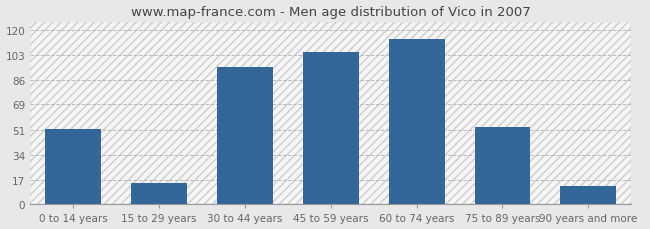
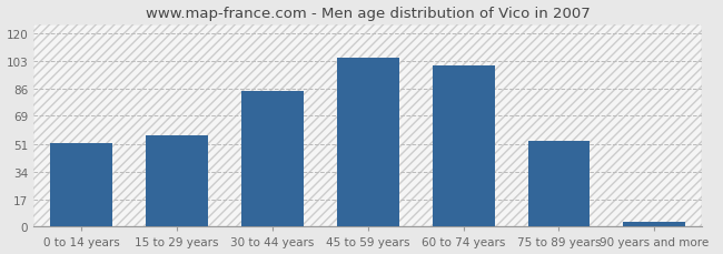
15 to 29 years: 15 -> 57
30 to 44 years: 95 -> 84
60 to 74 years: 114 -> 100
90 years and more: 13 -> 3
